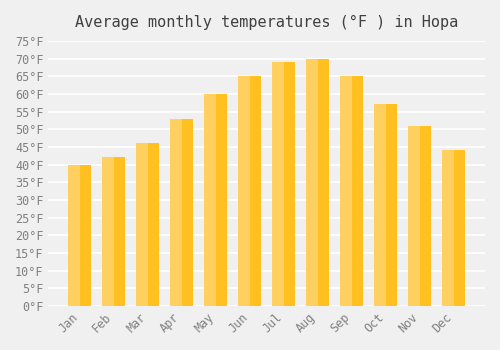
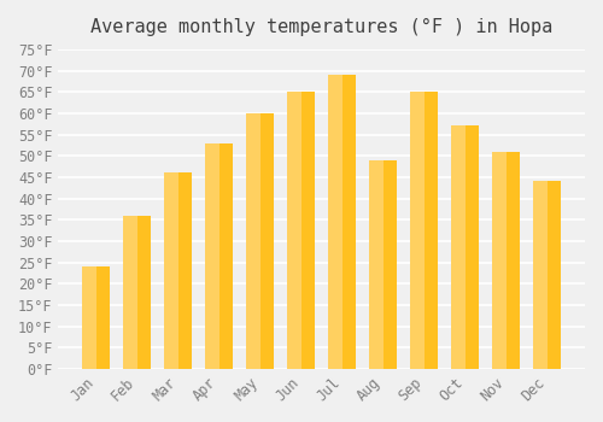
Jan: 40°F -> 24°F
Feb: 42°F -> 36°F
Aug: 70°F -> 49°F
